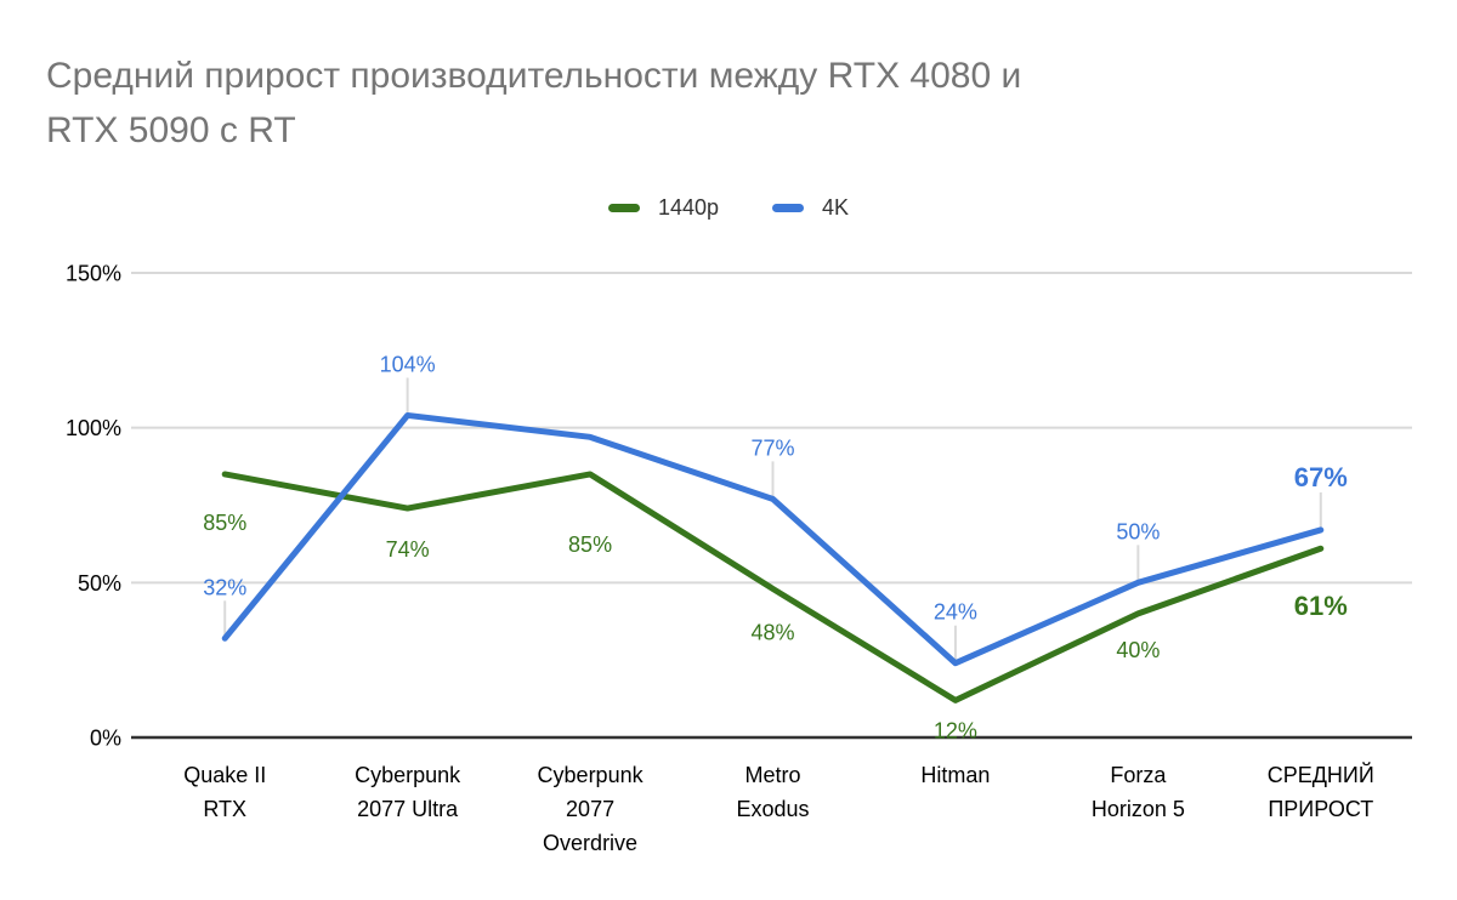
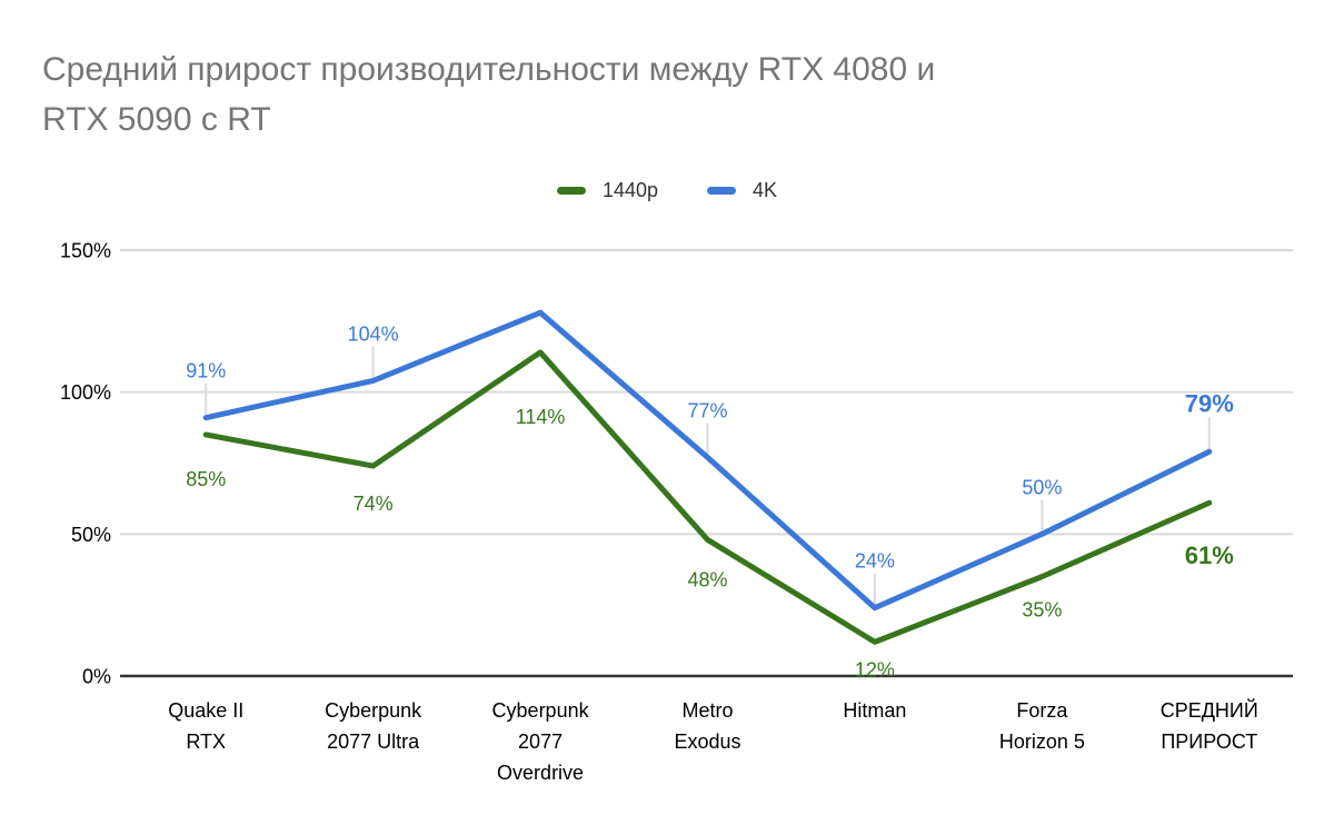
4K/Quake II RTX: 32% -> 91%
1440p/Cyberpunk 2077 Overdrive: 85% -> 114%
4K/Cyberpunk 2077 Overdrive: 97% -> 128%
1440p/Forza Horizon 5: 40% -> 35%
4K/СРЕДНИЙ ПРИРОСТ: 67% -> 79%
